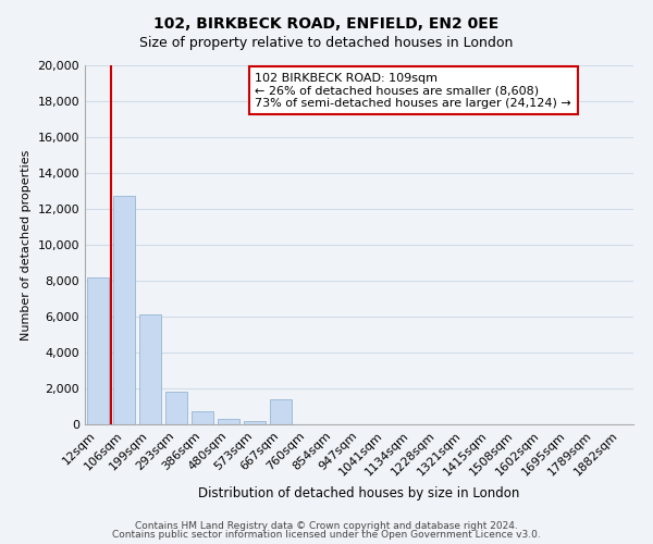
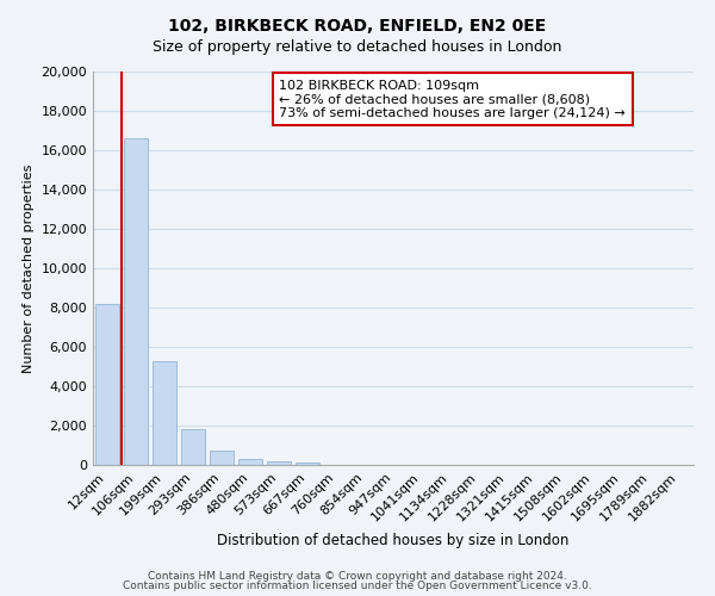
106sqm: 12,700 -> 16,600
199sqm: 6,100 -> 5,300
667sqm: 1,400 -> 200
